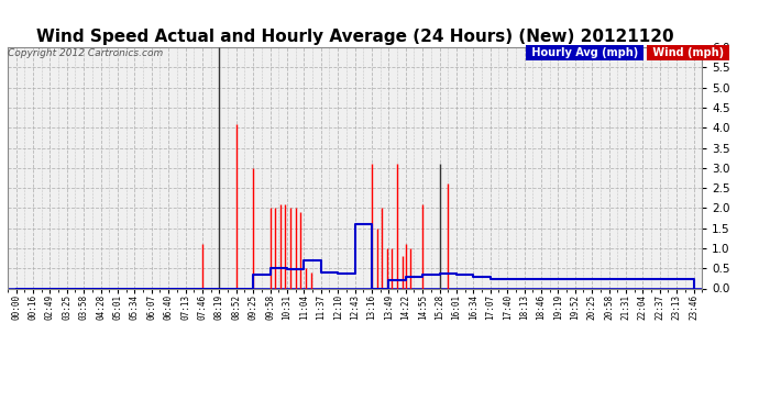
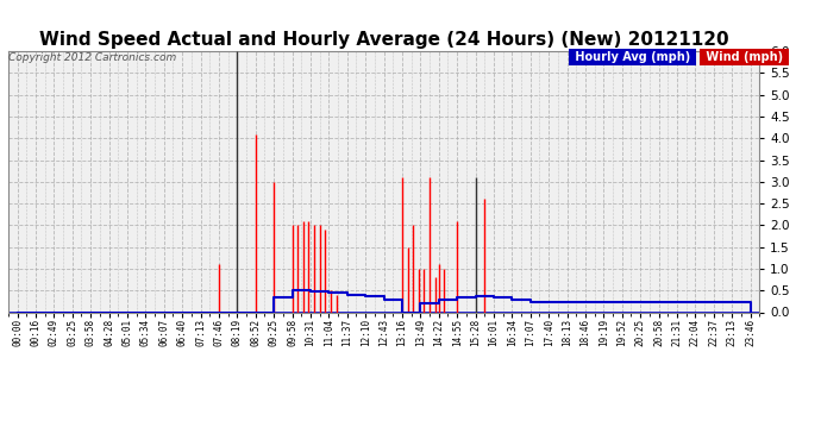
11:04: 0.70 -> 0.44
12:43: 1.60 -> 0.30
